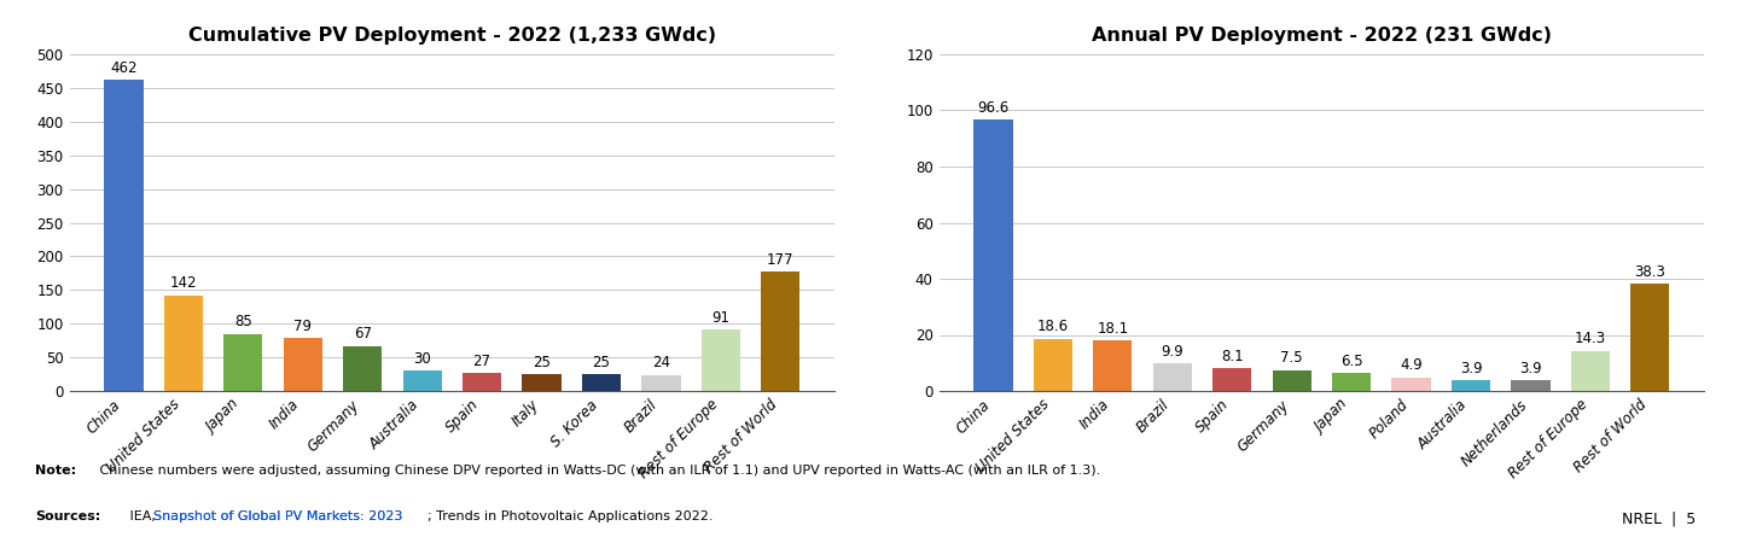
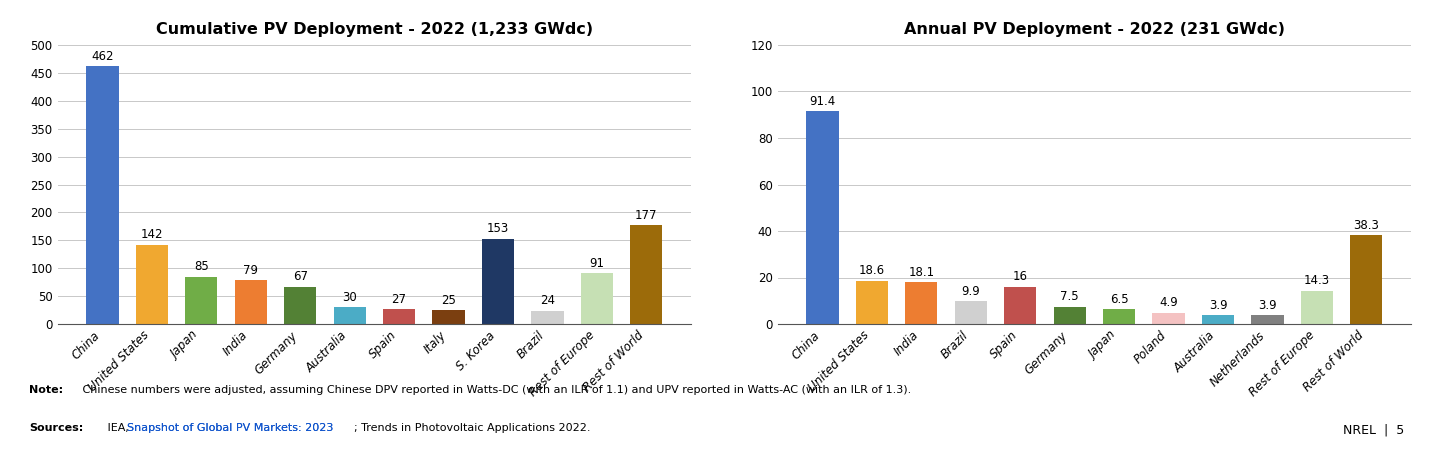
Cumulative PV Deployment - 2022 (1,233 GWdc)/S. Korea: 25 -> 153
Annual PV Deployment - 2022 (231 GWdc)/China: 96.6 -> 91.4
Annual PV Deployment - 2022 (231 GWdc)/Spain: 8.1 -> 16
